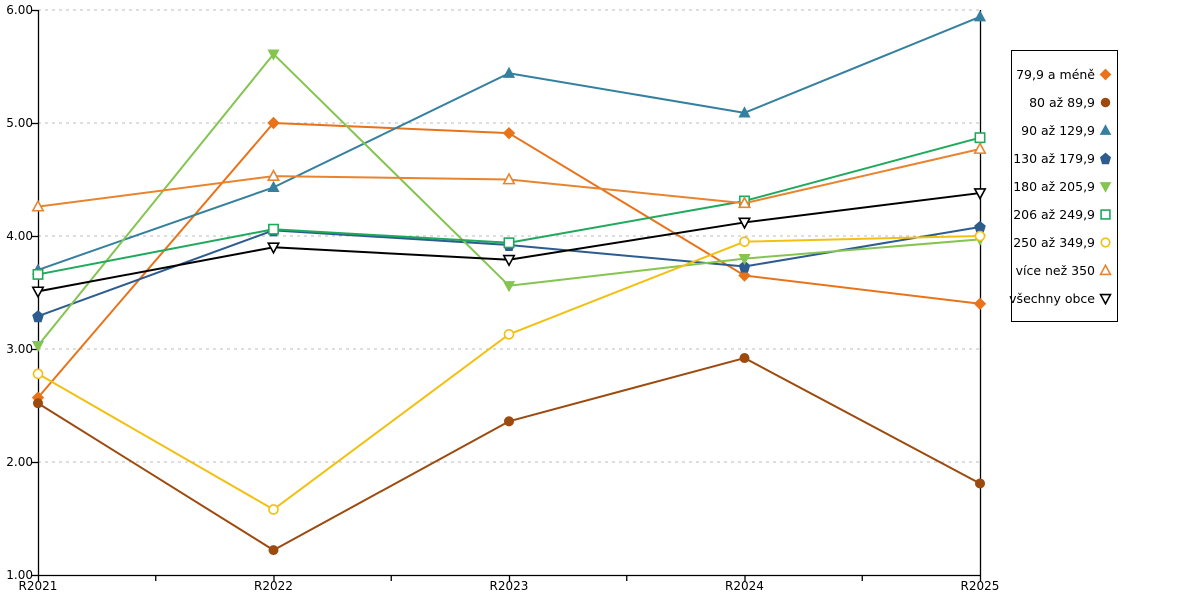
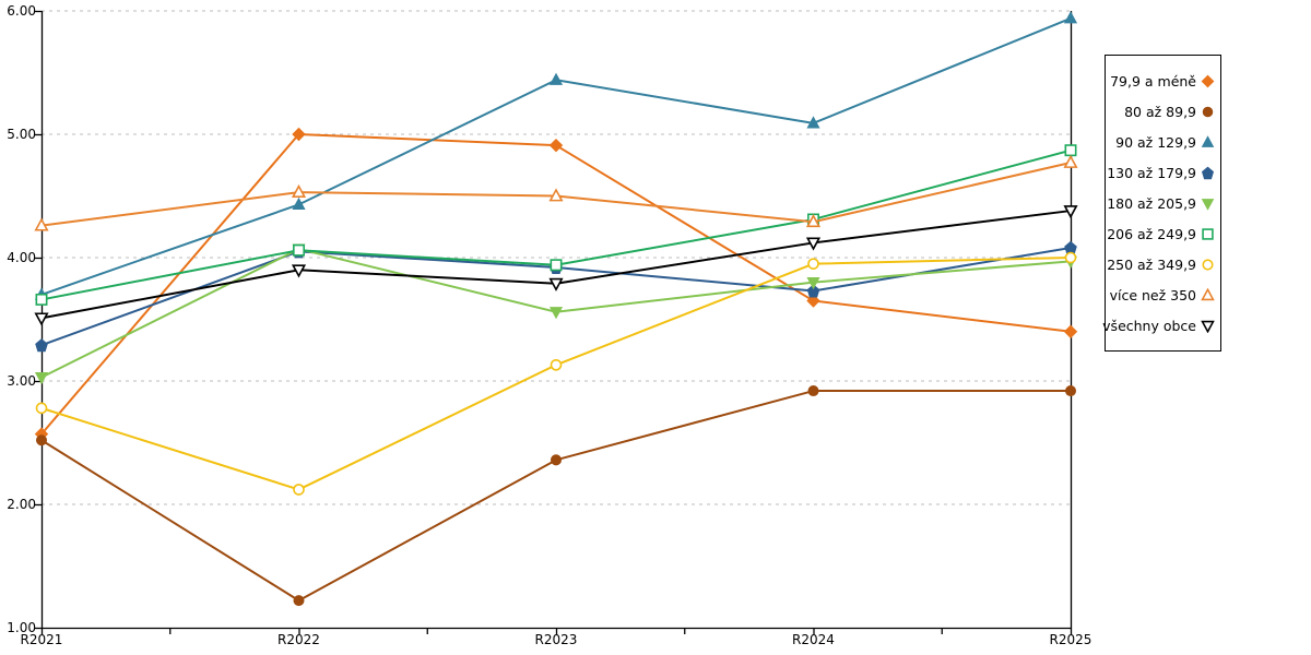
180 až 205,9/R2022: 5.61 -> 4.07
250 až 349,9/R2022: 1.58 -> 2.12
80 až 89,9/R2025: 1.81 -> 2.92
